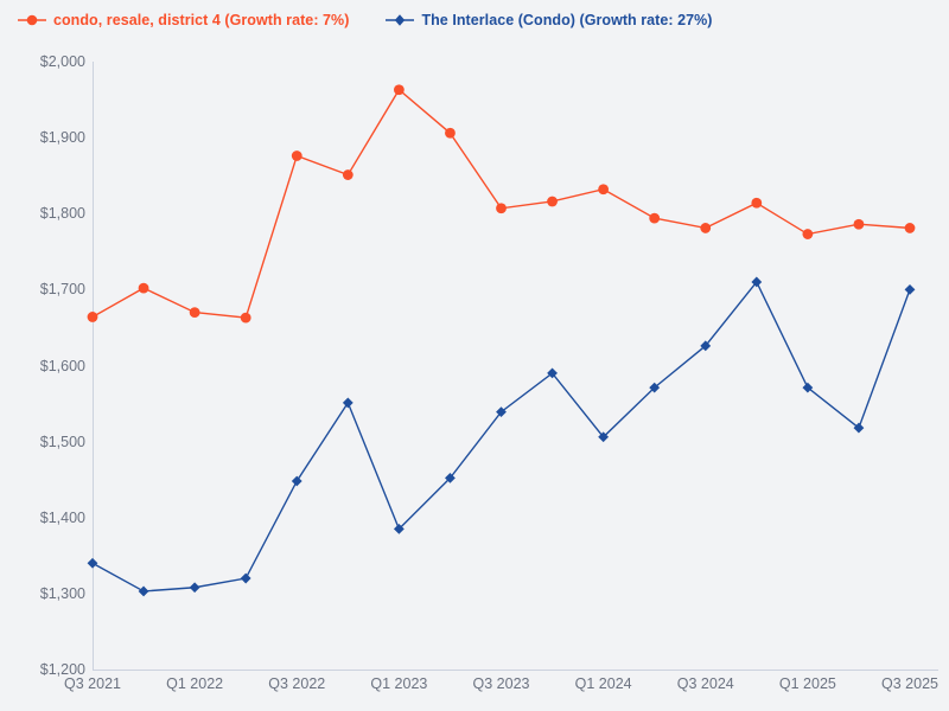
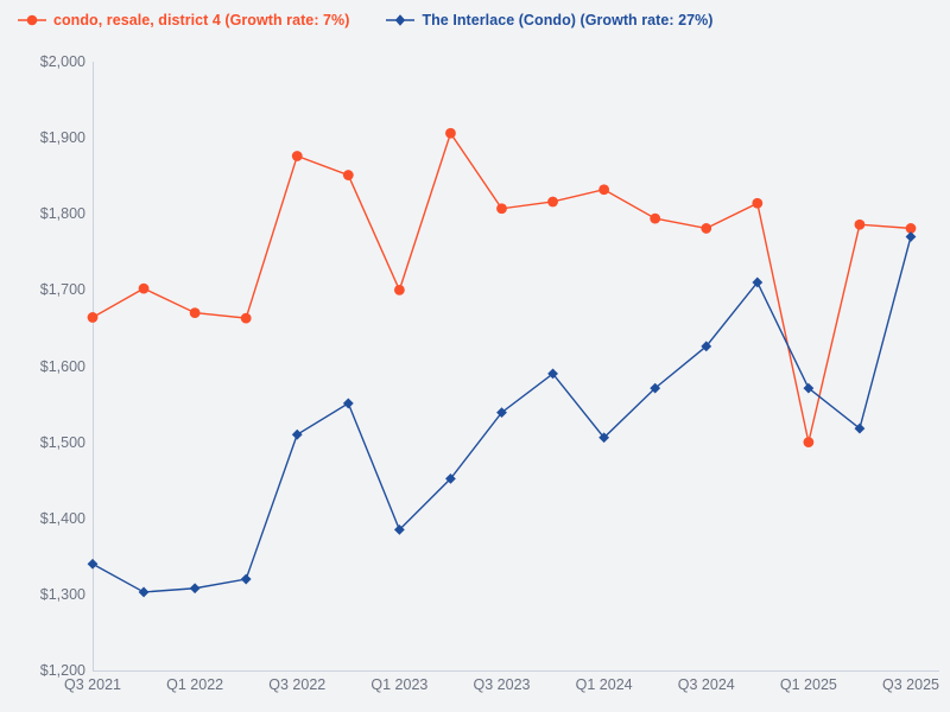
The Interlace (Condo) (Growth rate: 27%)/Q3 2022: $1450 -> $1510
condo, resale, district 4 (Growth rate: 7%)/Q1 2023: $1960 -> $1700
condo, resale, district 4 (Growth rate: 7%)/Q1 2025: $1770 -> $1500
The Interlace (Condo) (Growth rate: 27%)/Q3 2025: $1700 -> $1770
